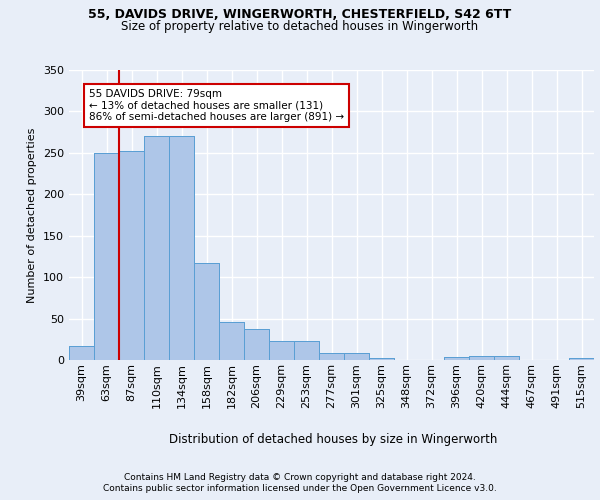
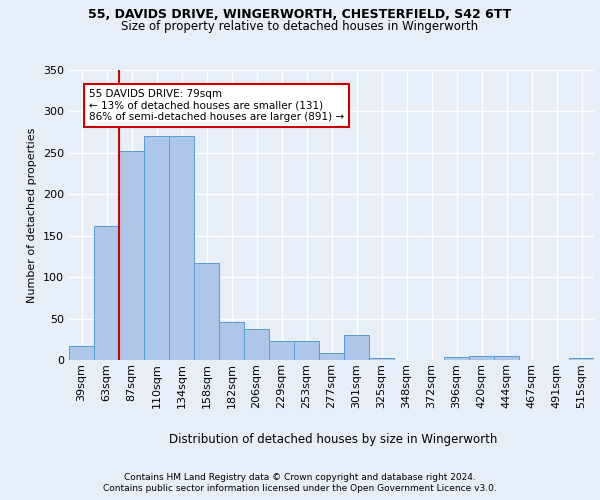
63sqm: 250 -> 162
301sqm: 9 -> 30
